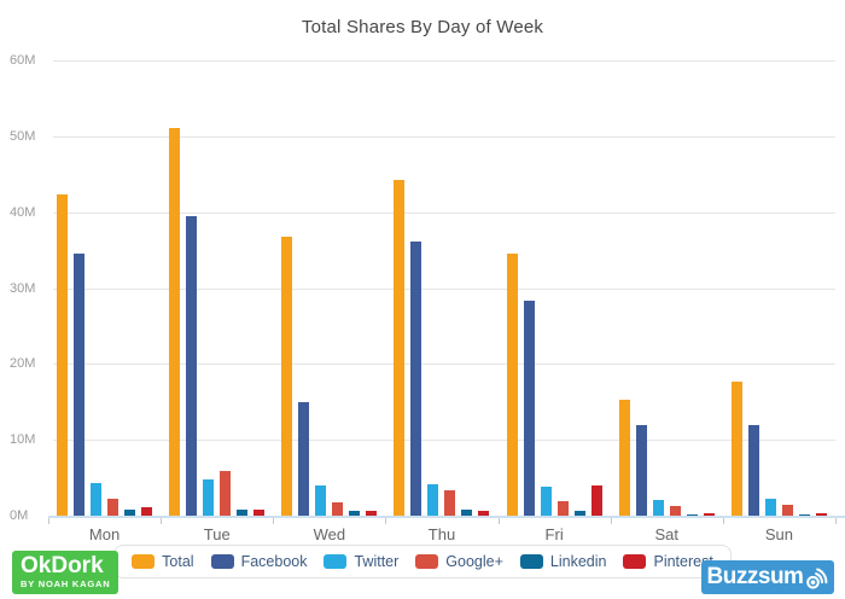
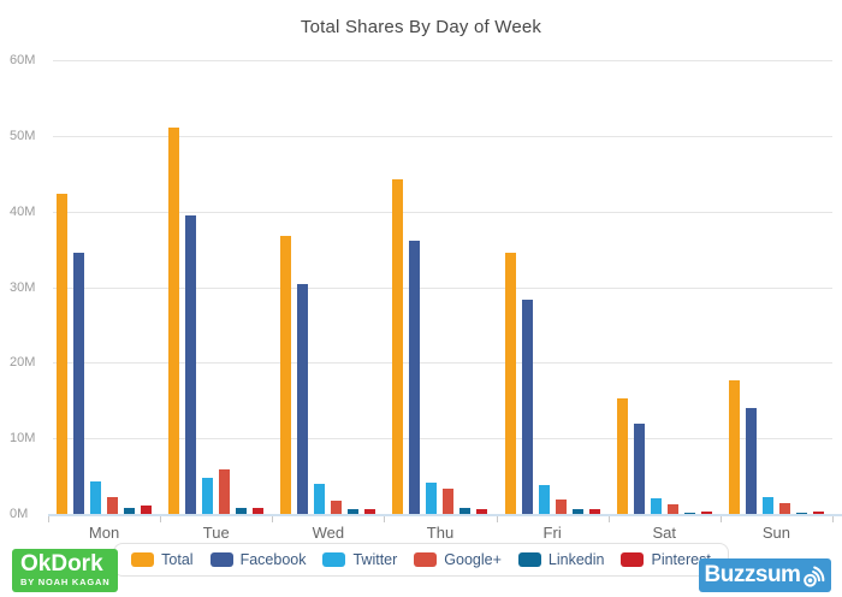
Facebook/Wed: 15M -> 30M
Pinterest/Fri: 4M -> 1M
Facebook/Sun: 12M -> 14M
